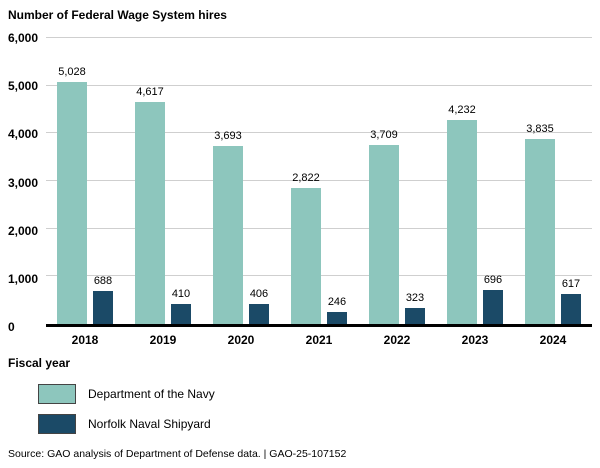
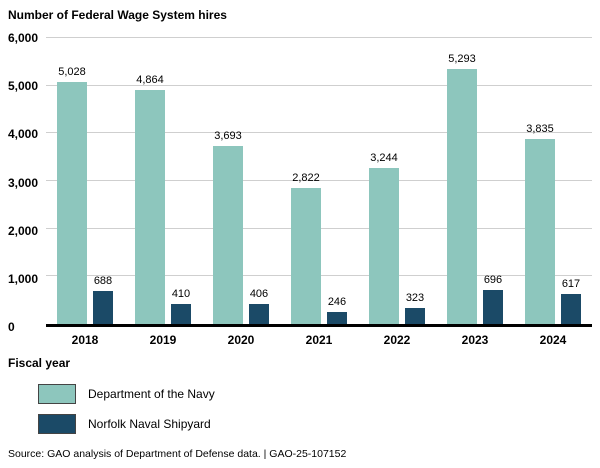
Department of the Navy/2019: 4,617 -> 4,864
Department of the Navy/2022: 3,709 -> 3,244
Department of the Navy/2023: 4,232 -> 5,293
